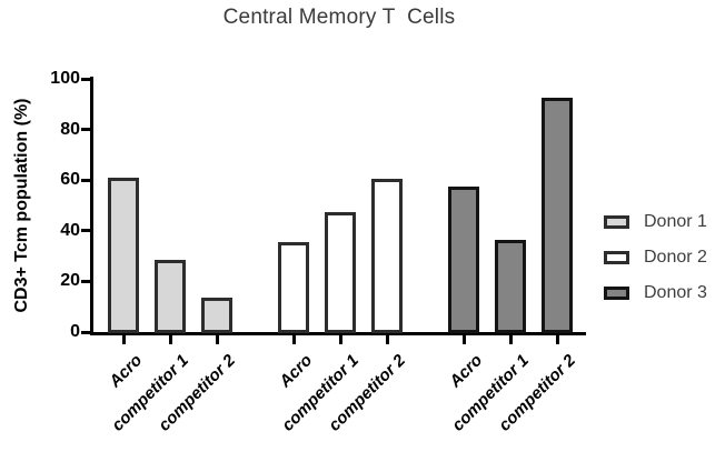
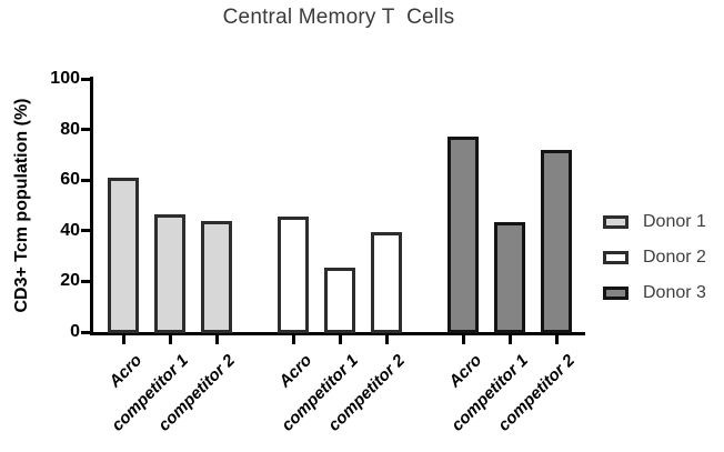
Donor 2/Acro: 36 -> 46
Donor 3/Acro: 58 -> 78
Donor 1/competitor 1: 29 -> 47
Donor 2/competitor 1: 48 -> 26
Donor 3/competitor 1: 37 -> 44
Donor 1/competitor 2: 14 -> 44
Donor 2/competitor 2: 61 -> 40
Donor 3/competitor 2: 93 -> 72
